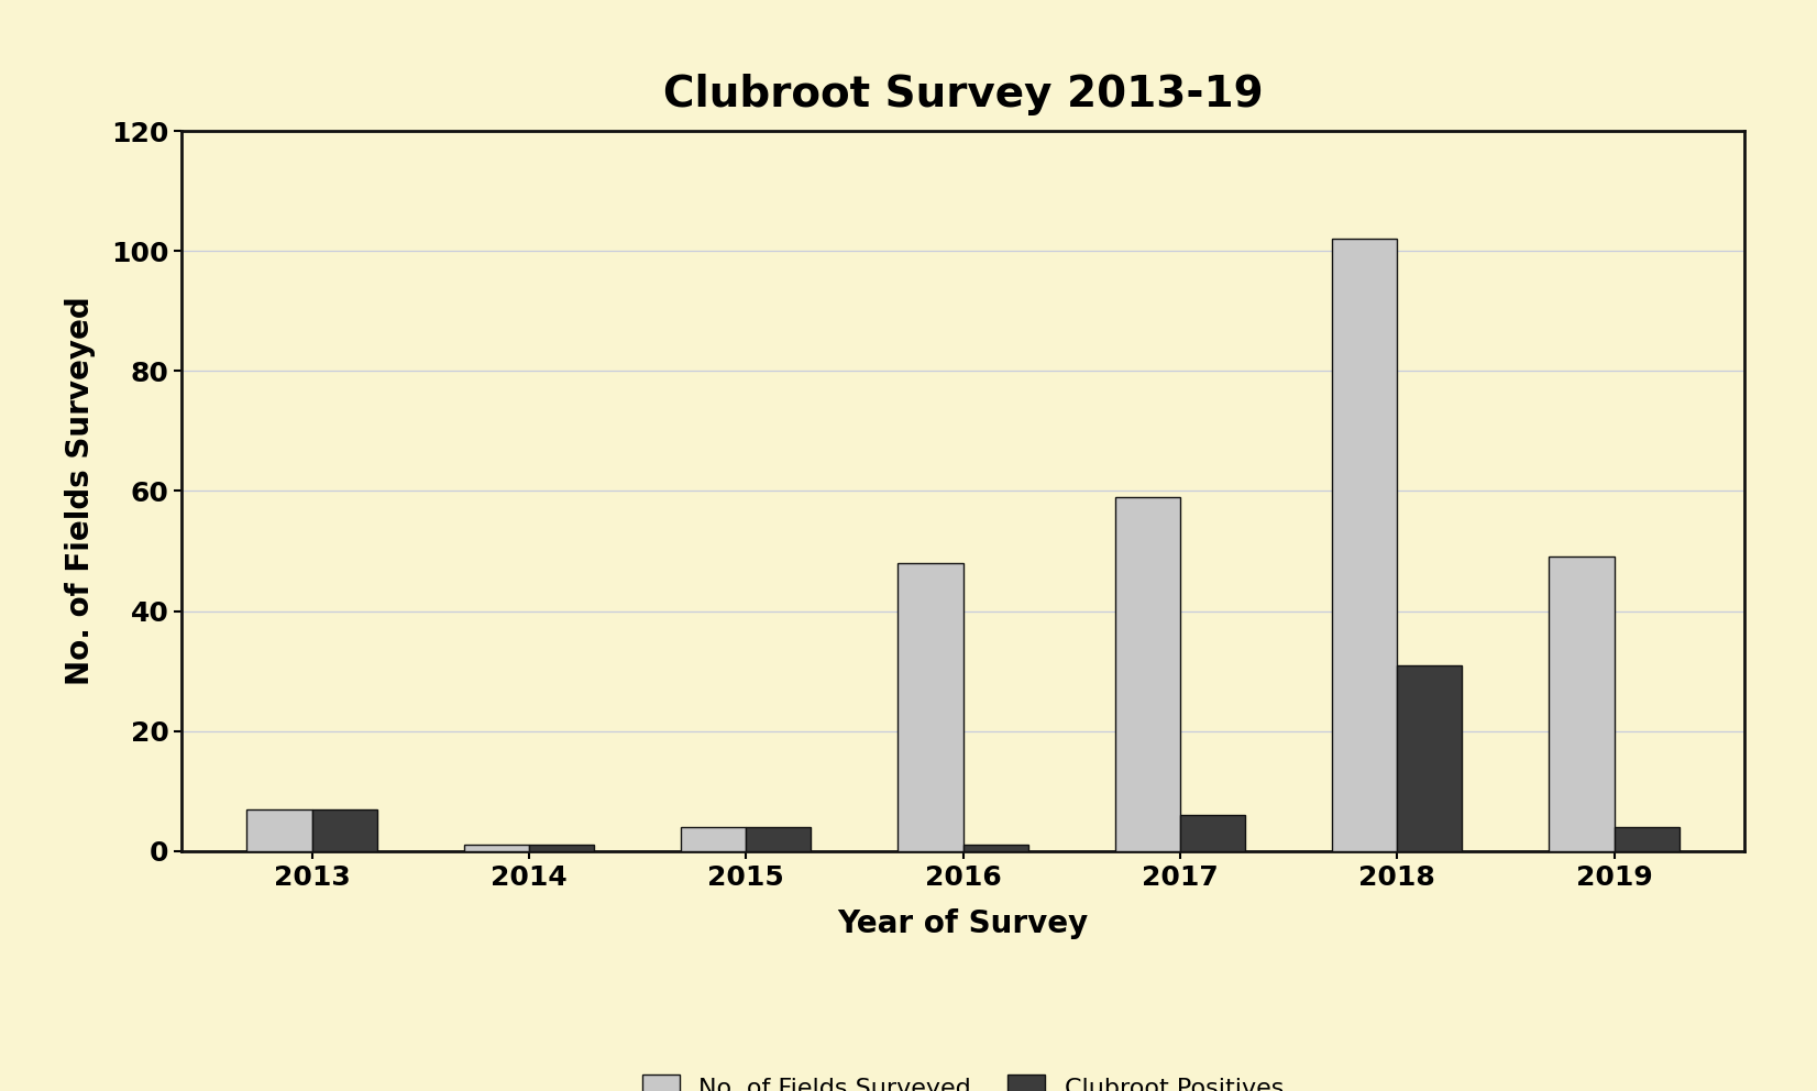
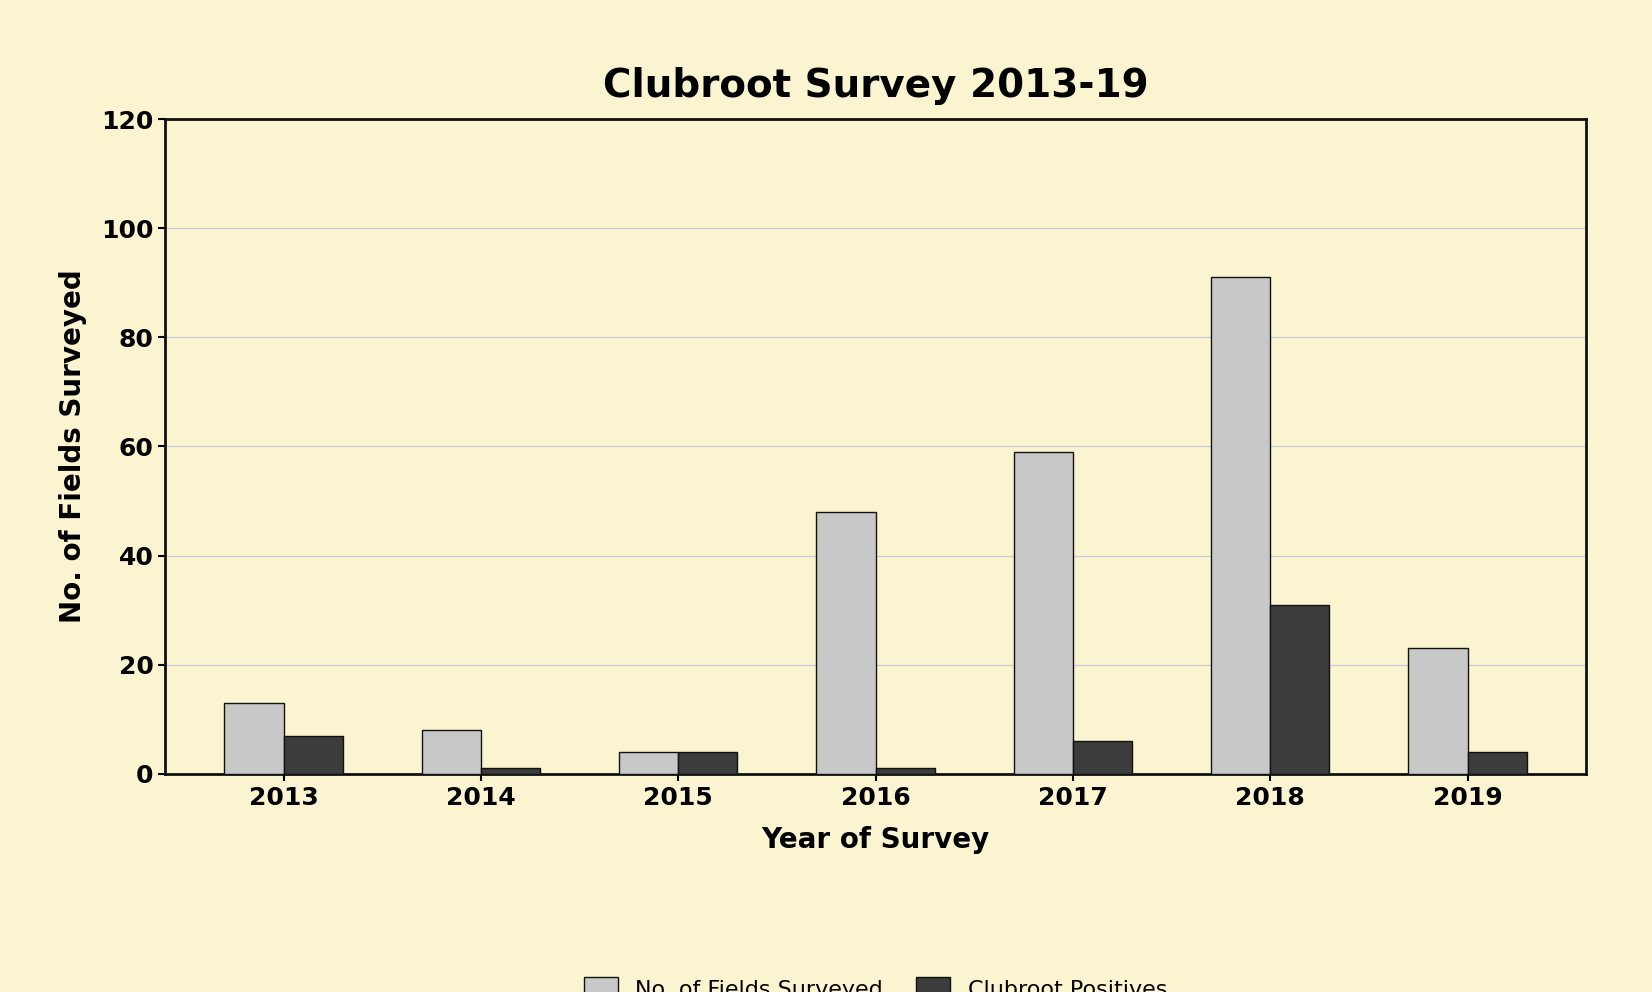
No. of Fields Surveyed/2013: 7 -> 13
No. of Fields Surveyed/2014: 1 -> 8
No. of Fields Surveyed/2018: 102 -> 91
No. of Fields Surveyed/2019: 49 -> 23
